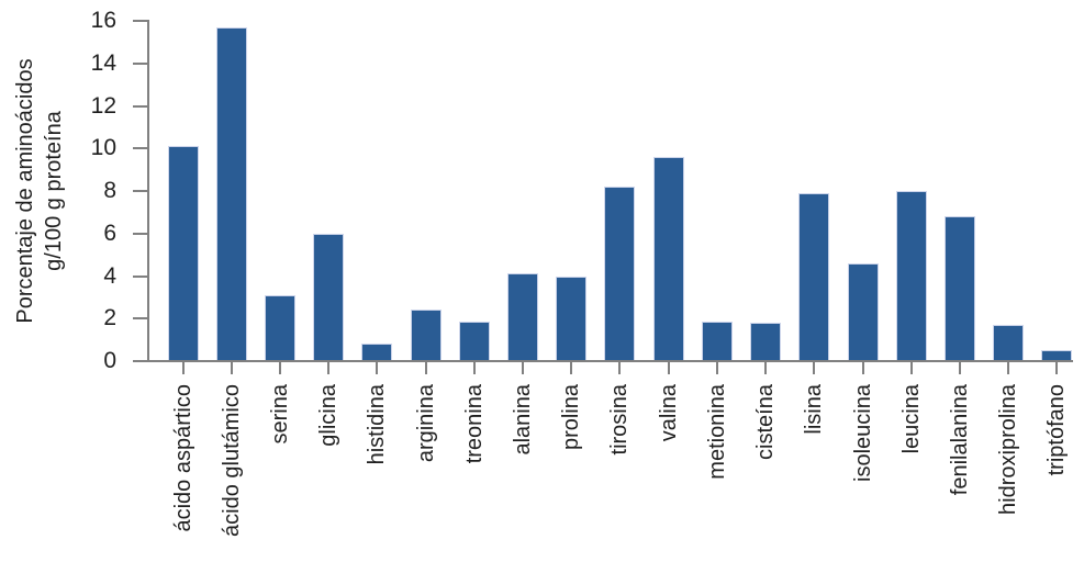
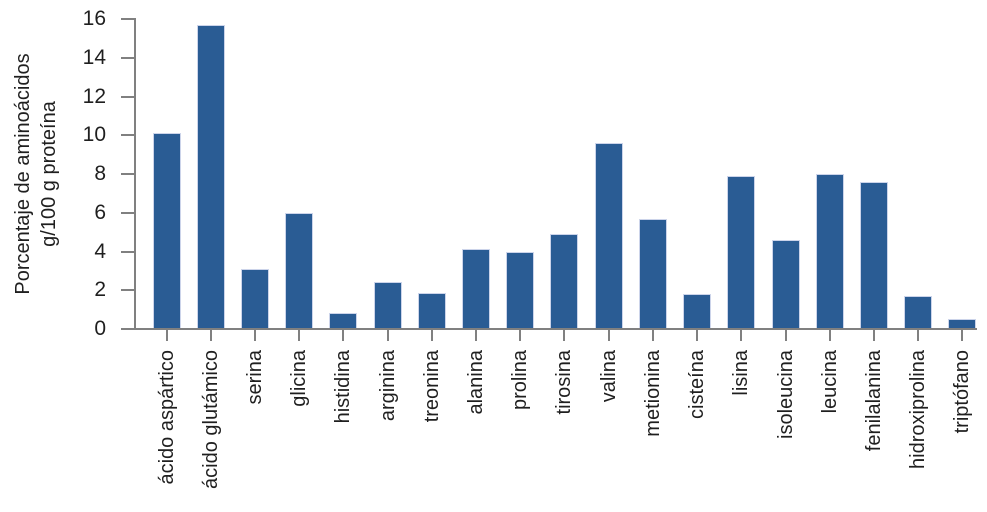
tirosina: 8.2 -> 4.9
metionina: 1.9 -> 5.7
fenilalanina: 6.8 -> 7.6
